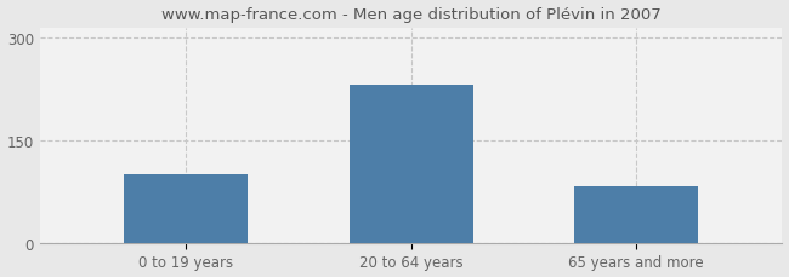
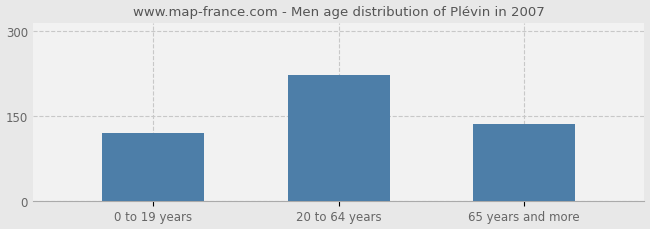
0 to 19 years: 100 -> 120
20 to 64 years: 232 -> 222
65 years and more: 83 -> 136
